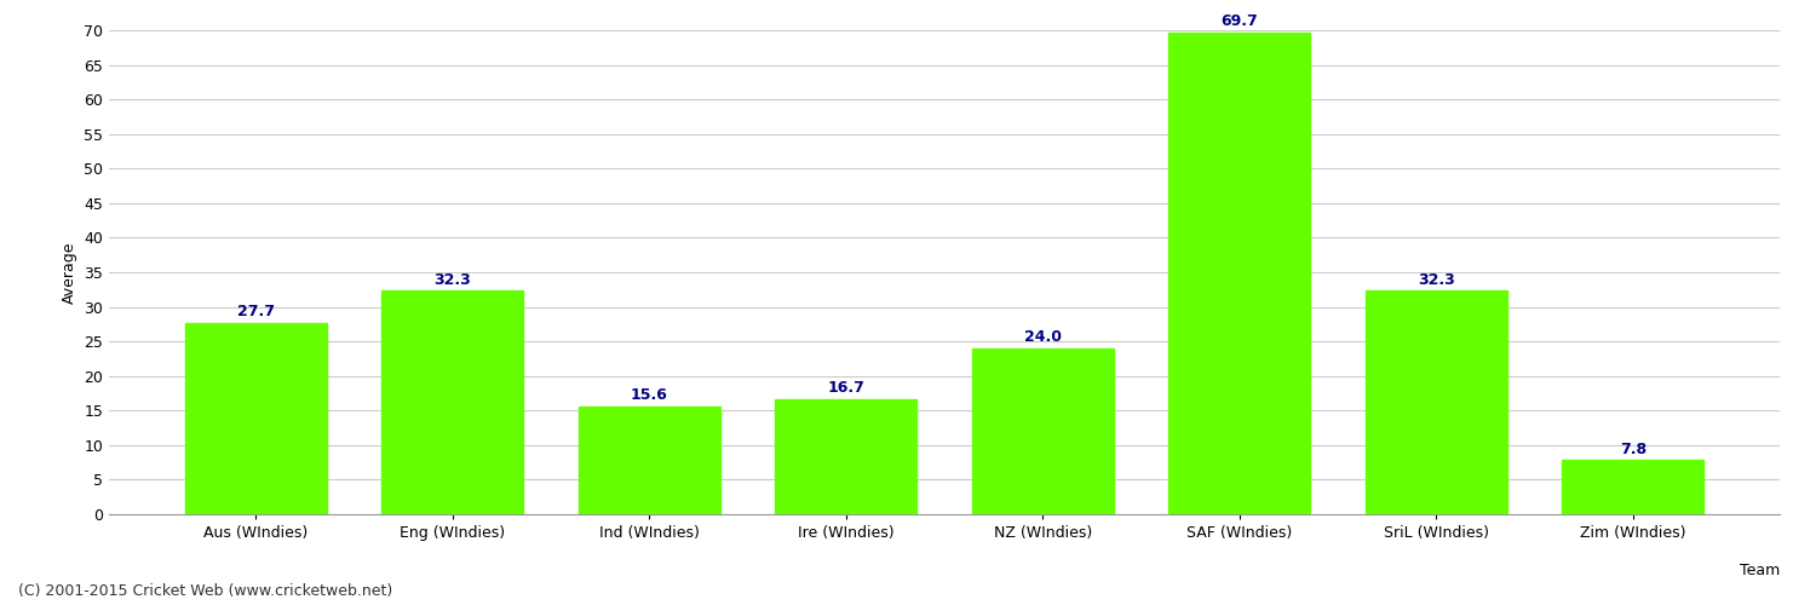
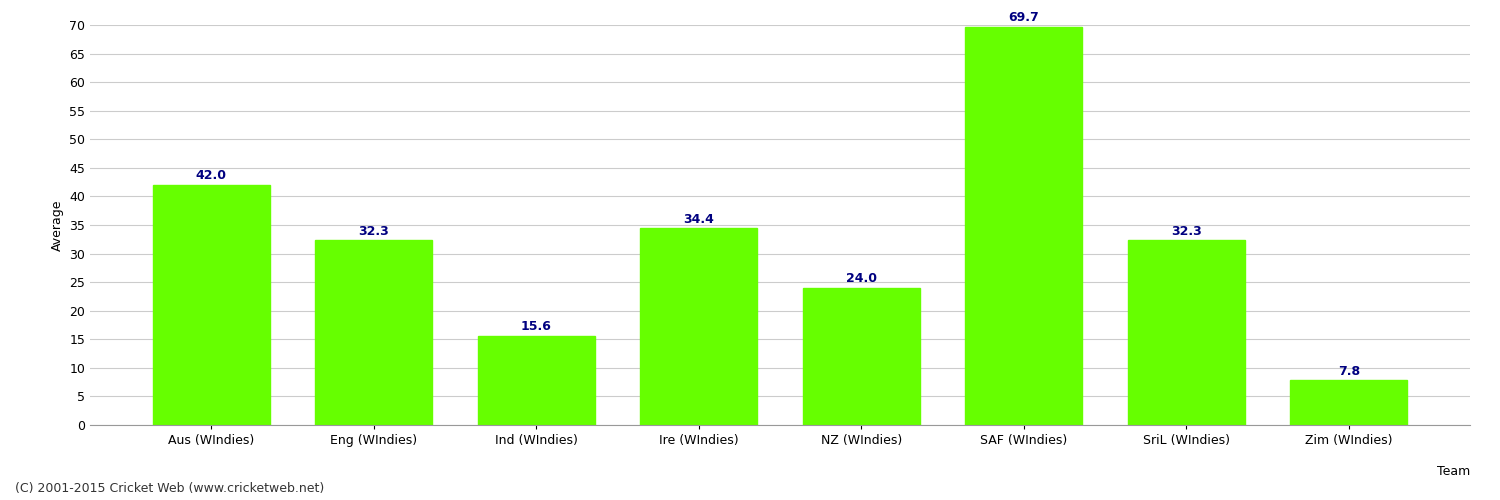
Aus (WIndies): 27.7 -> 42.0
Ire (WIndies): 16.7 -> 34.4
